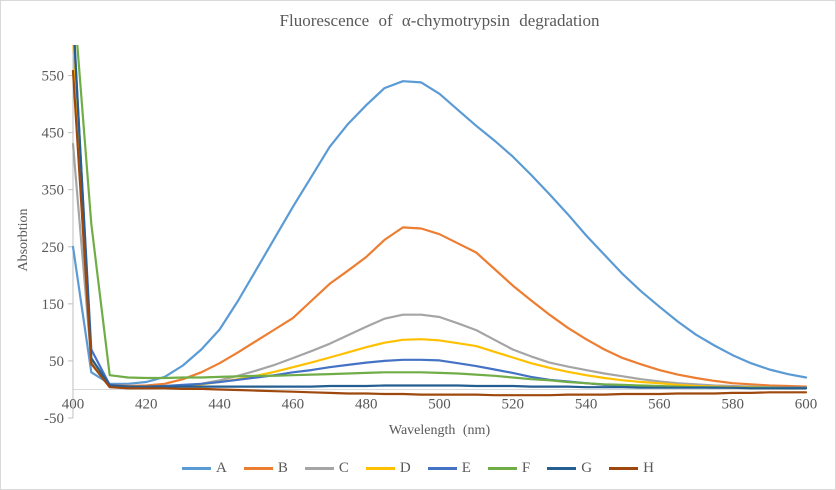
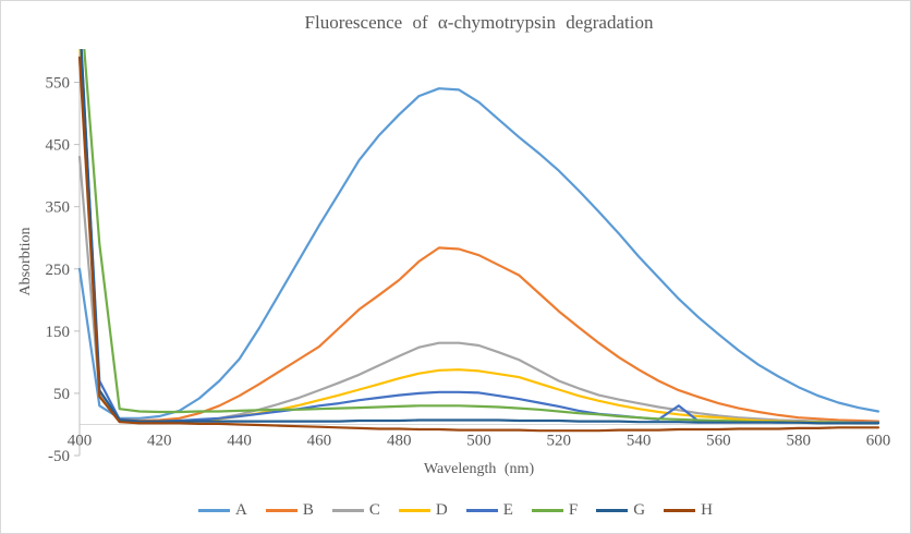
H/400: 560 -> 590
E/550: 10 -> 30
